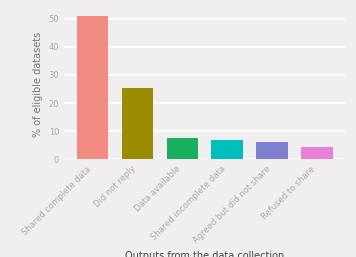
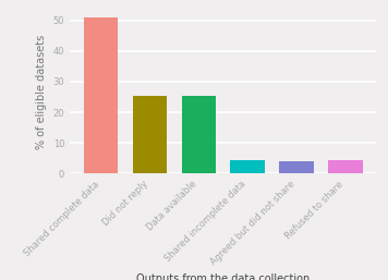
Data available: 7.5 -> 25.5
Shared incomplete data: 6.8 -> 4.5
Agreed but did not share: 6.2 -> 4.0
